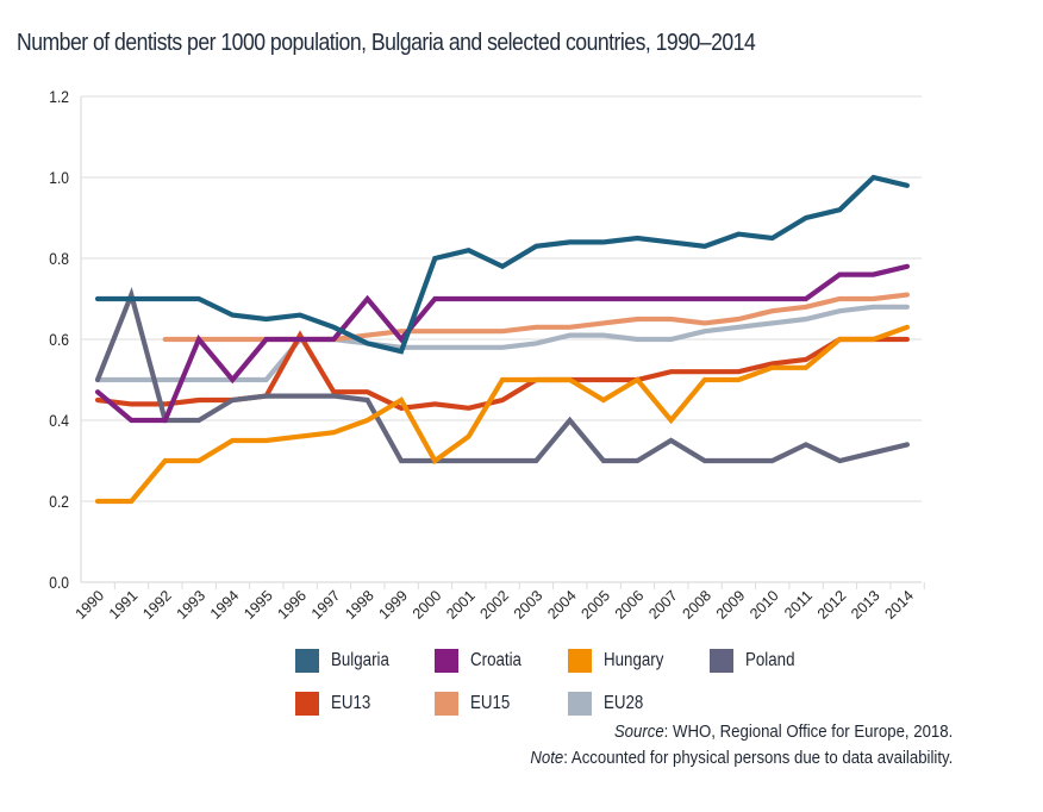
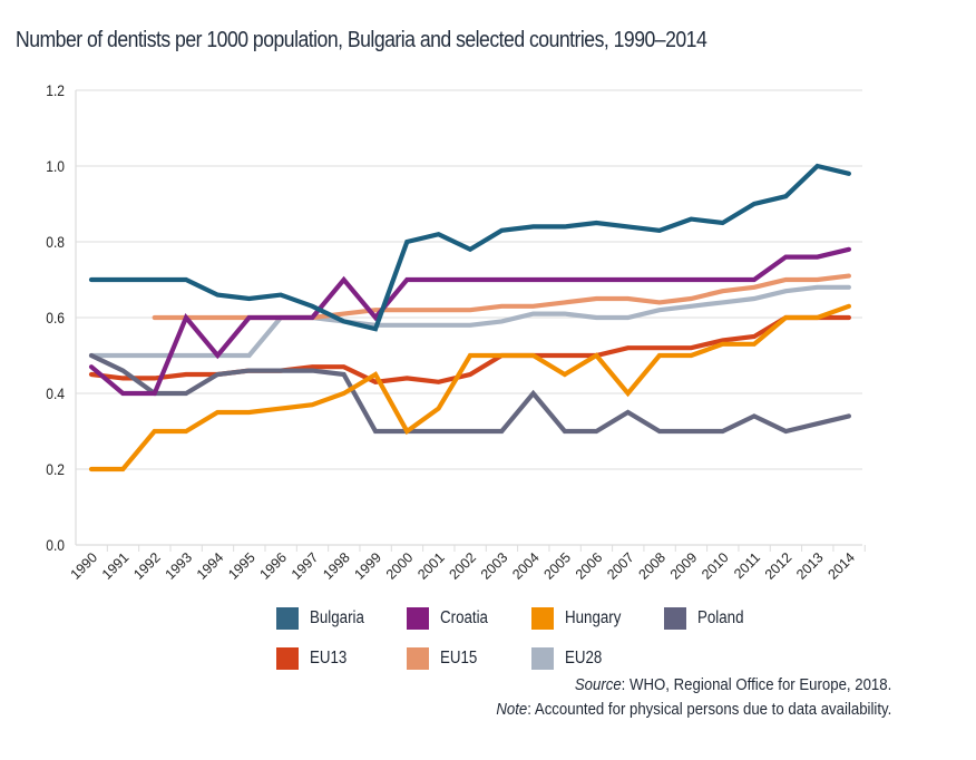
Poland/1991: 0.71 -> 0.46
EU13/1996: 0.61 -> 0.46
